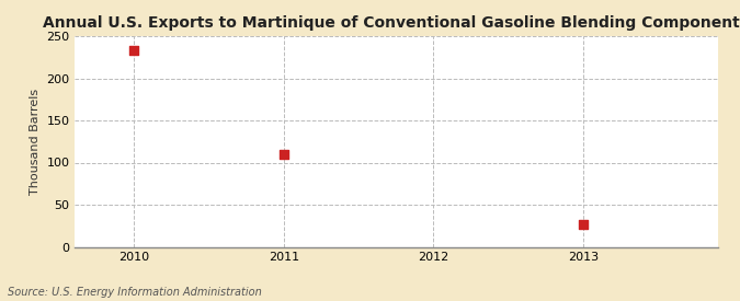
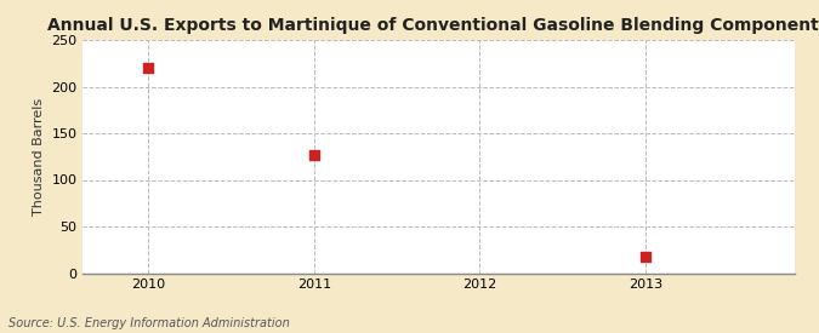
2010: 233 -> 220
2011: 110 -> 126
2013: 26 -> 18
